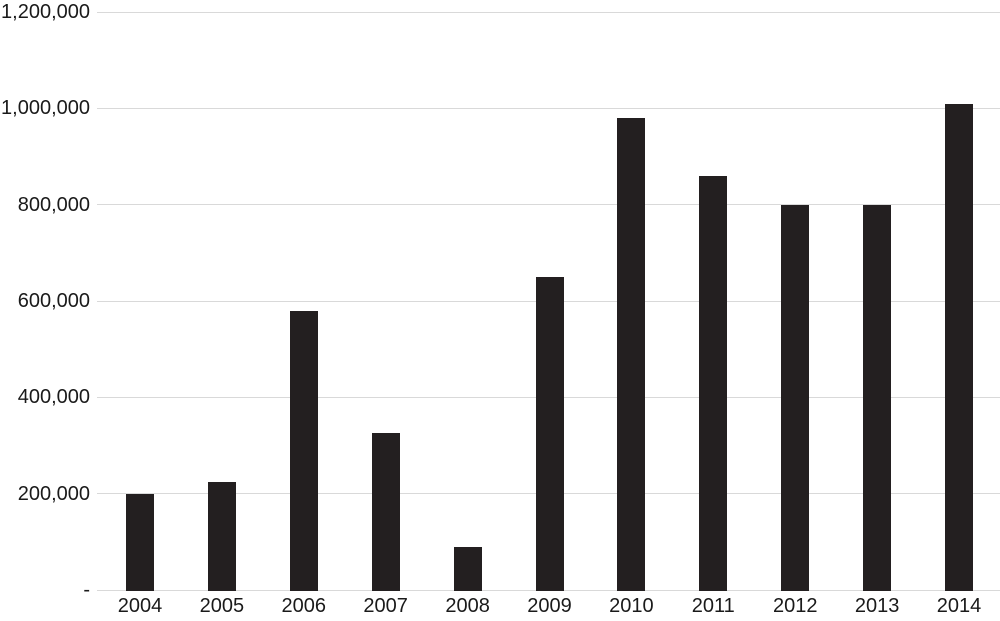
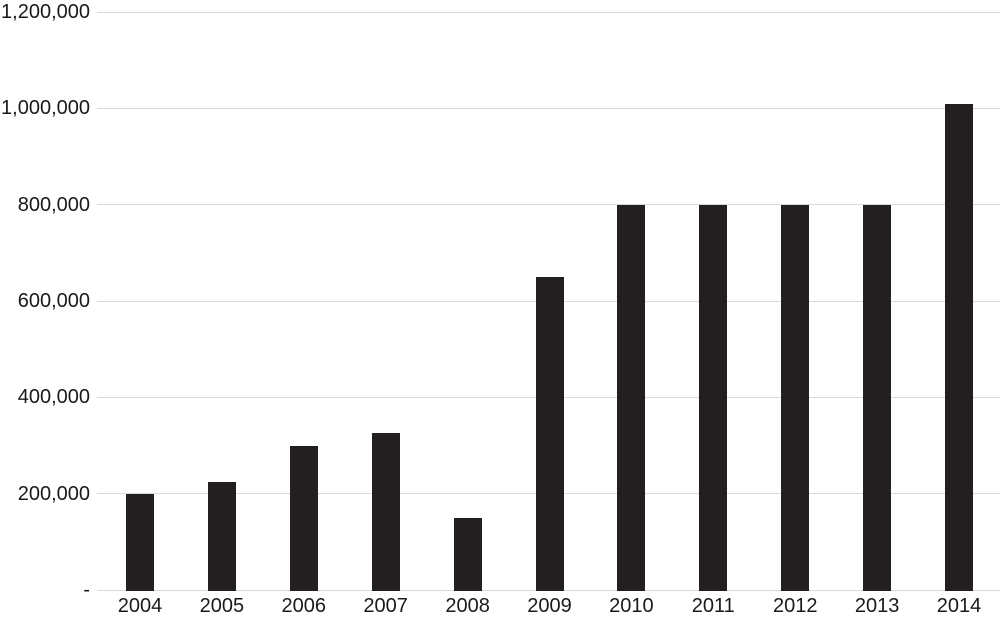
2006: 580000 -> 300000
2008: 90000 -> 150000
2010: 980000 -> 800000
2011: 860000 -> 800000
